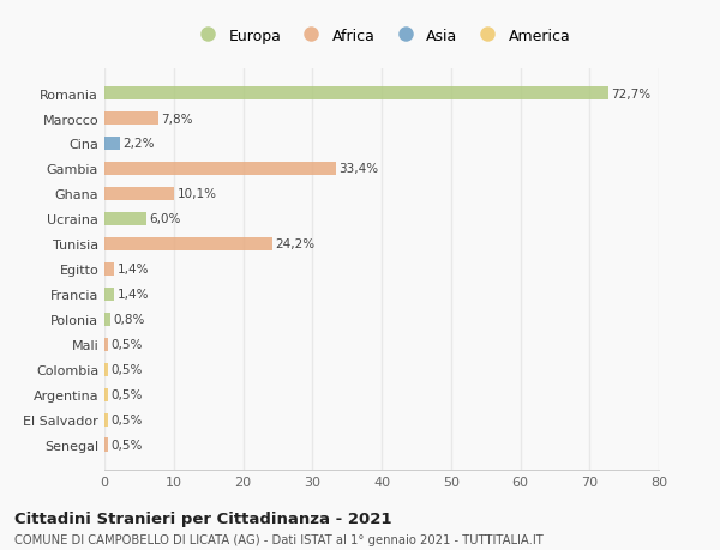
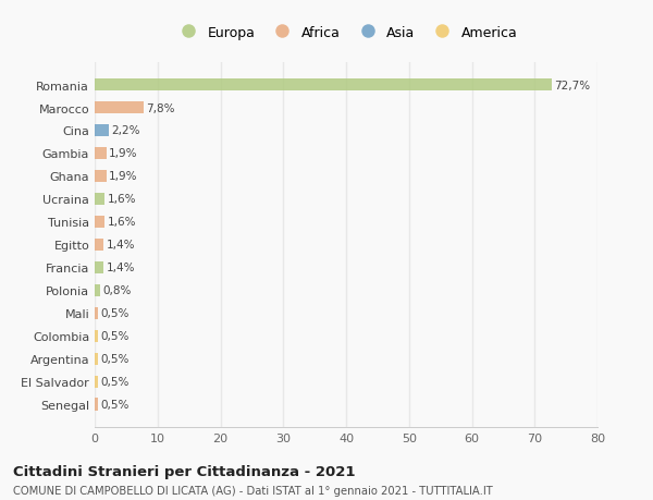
Gambia: 33,4% -> 1,9%
Ghana: 10,1% -> 1,9%
Ucraina: 6,0% -> 1,6%
Tunisia: 24,2% -> 1,6%
